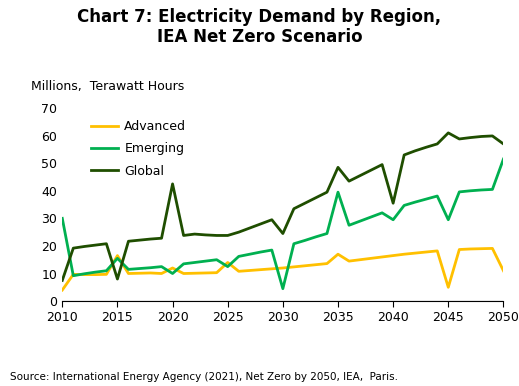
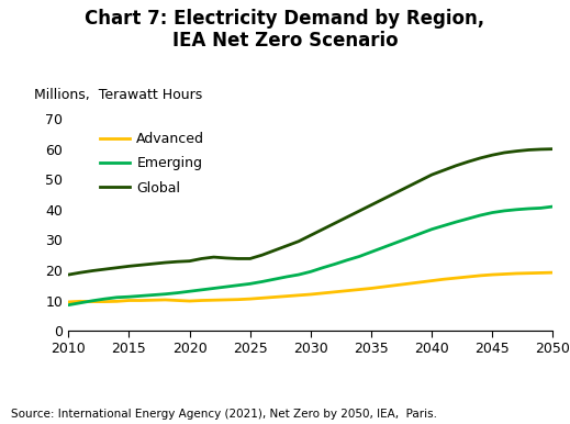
Advanced/2010: 4.0 -> 9.5
Emerging/2010: 30.0 -> 8.5
Global/2010: 7.5 -> 18.5
Advanced/2015: 16.5 -> 10.0
Emerging/2015: 15.5 -> 11.2
Global/2015: 8.0 -> 21.3
Advanced/2020: 12.0 -> 9.8
Emerging/2020: 10.0 -> 13.0
Global/2020: 42.5 -> 23.0
Advanced/2025: 14.0 -> 10.5
Emerging/2025: 12.5 -> 15.5
Emerging/2030: 4.5 -> 19.5
Global/2030: 24.5 -> 31.5
Advanced/2035: 17.0 -> 14.0
Emerging/2035: 39.5 -> 26.0
Global/2035: 48.5 -> 41.5
Emerging/2040: 29.5 -> 33.5
Global/2040: 35.5 -> 51.5
Advanced/2045: 5.0 -> 18.5
Emerging/2045: 29.5 -> 39.0
Global/2045: 61.0 -> 58.0
Advanced/2050: 11.0 -> 19.2
Emerging/2050: 51.5 -> 41.0
Global/2050: 57.0 -> 60.0
